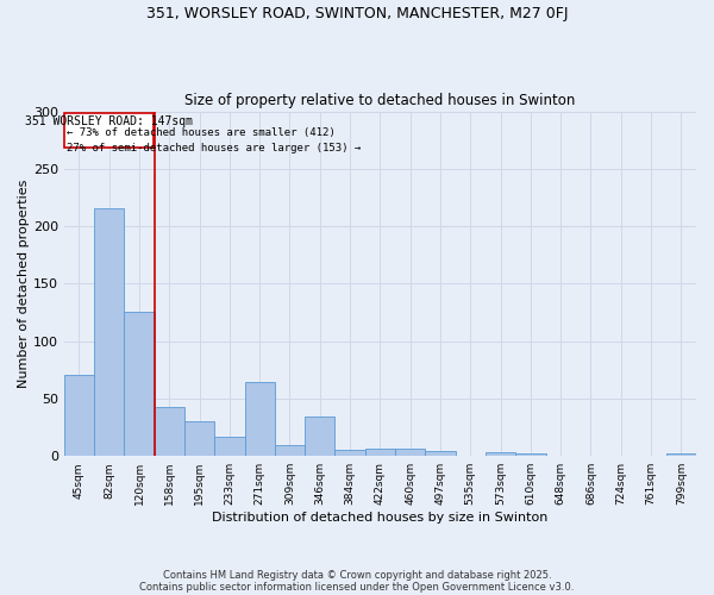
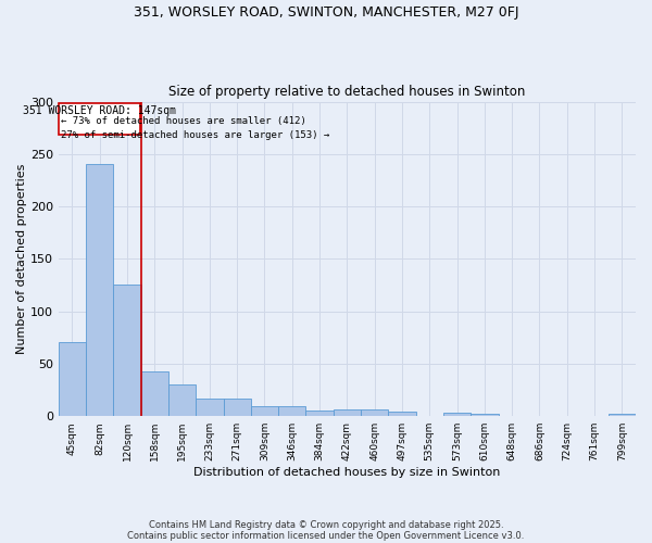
82sqm: 216 -> 240
271sqm: 64 -> 17
346sqm: 34 -> 10
